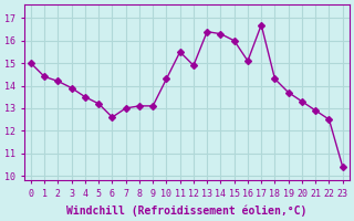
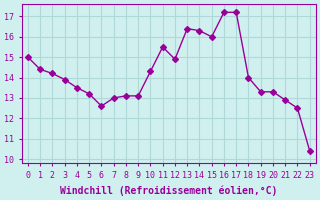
16: 15.1 -> 17.2
17: 16.7 -> 17.2
18: 14.3 -> 14.0
19: 13.7 -> 13.3
